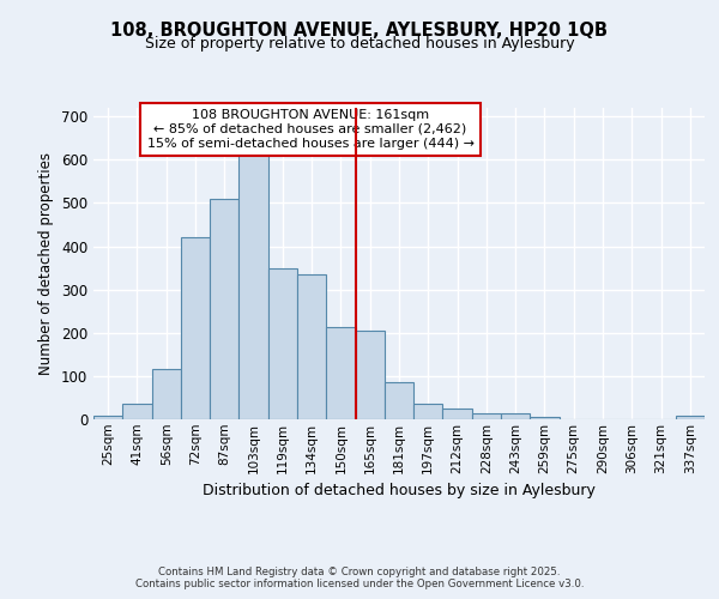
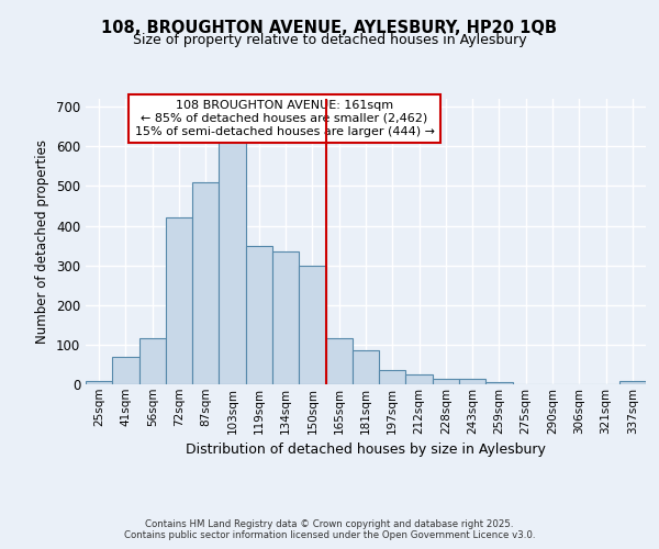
41sqm: 35 -> 70
150sqm: 213 -> 300
165sqm: 205 -> 115
